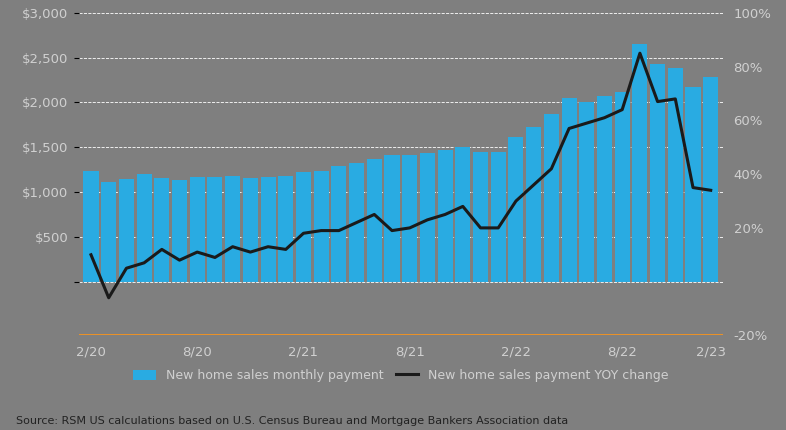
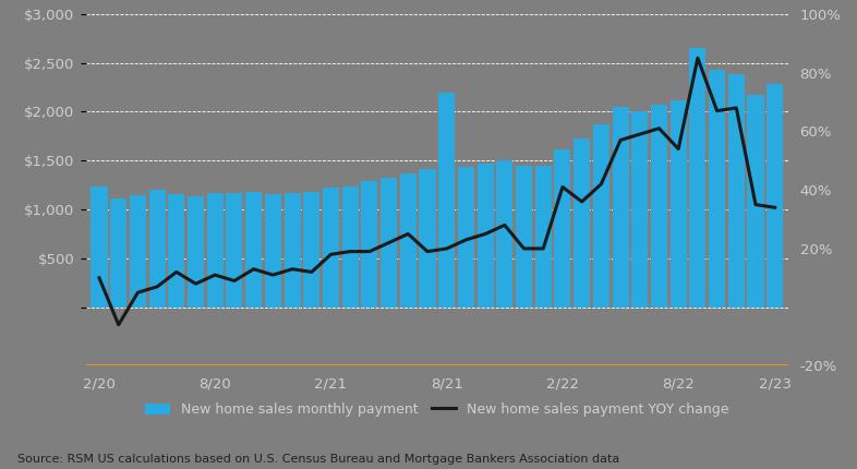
New home sales monthly payment/8/21: $1,410 -> $2,200
New home sales payment YOY change/2/22: 30% -> 41%
New home sales payment YOY change/8/22: 64% -> 54%
